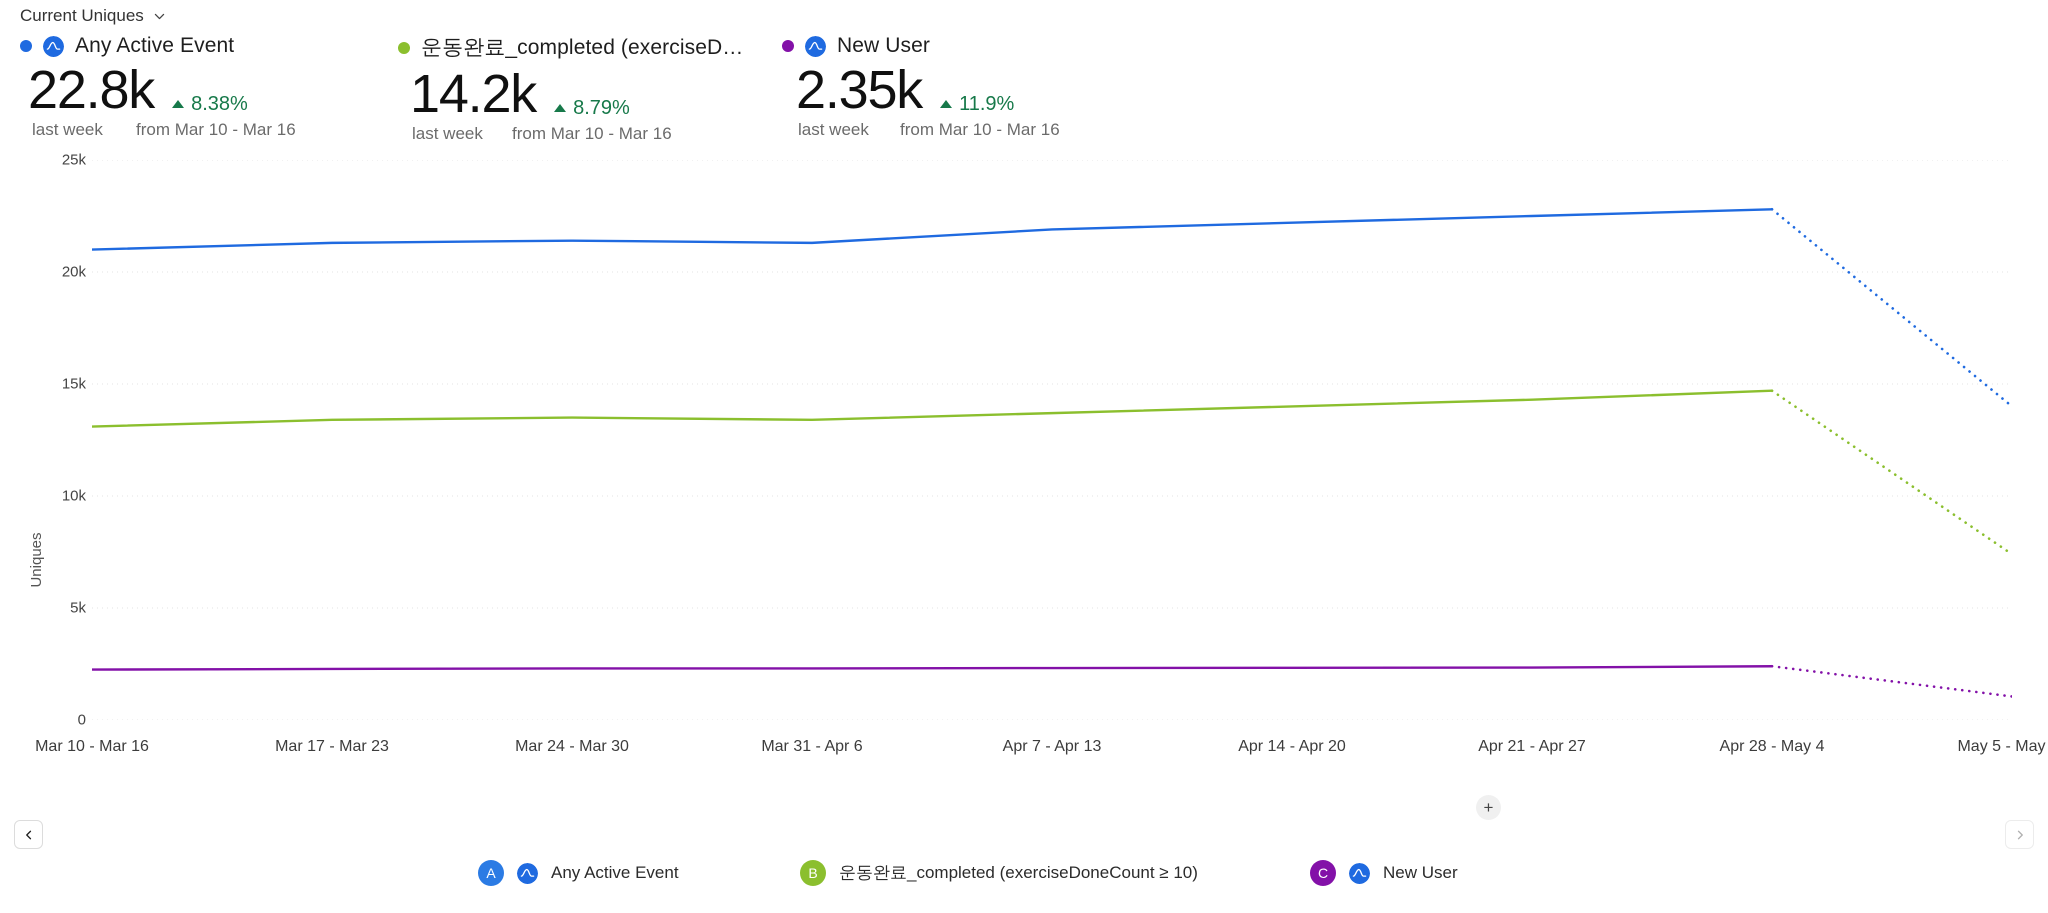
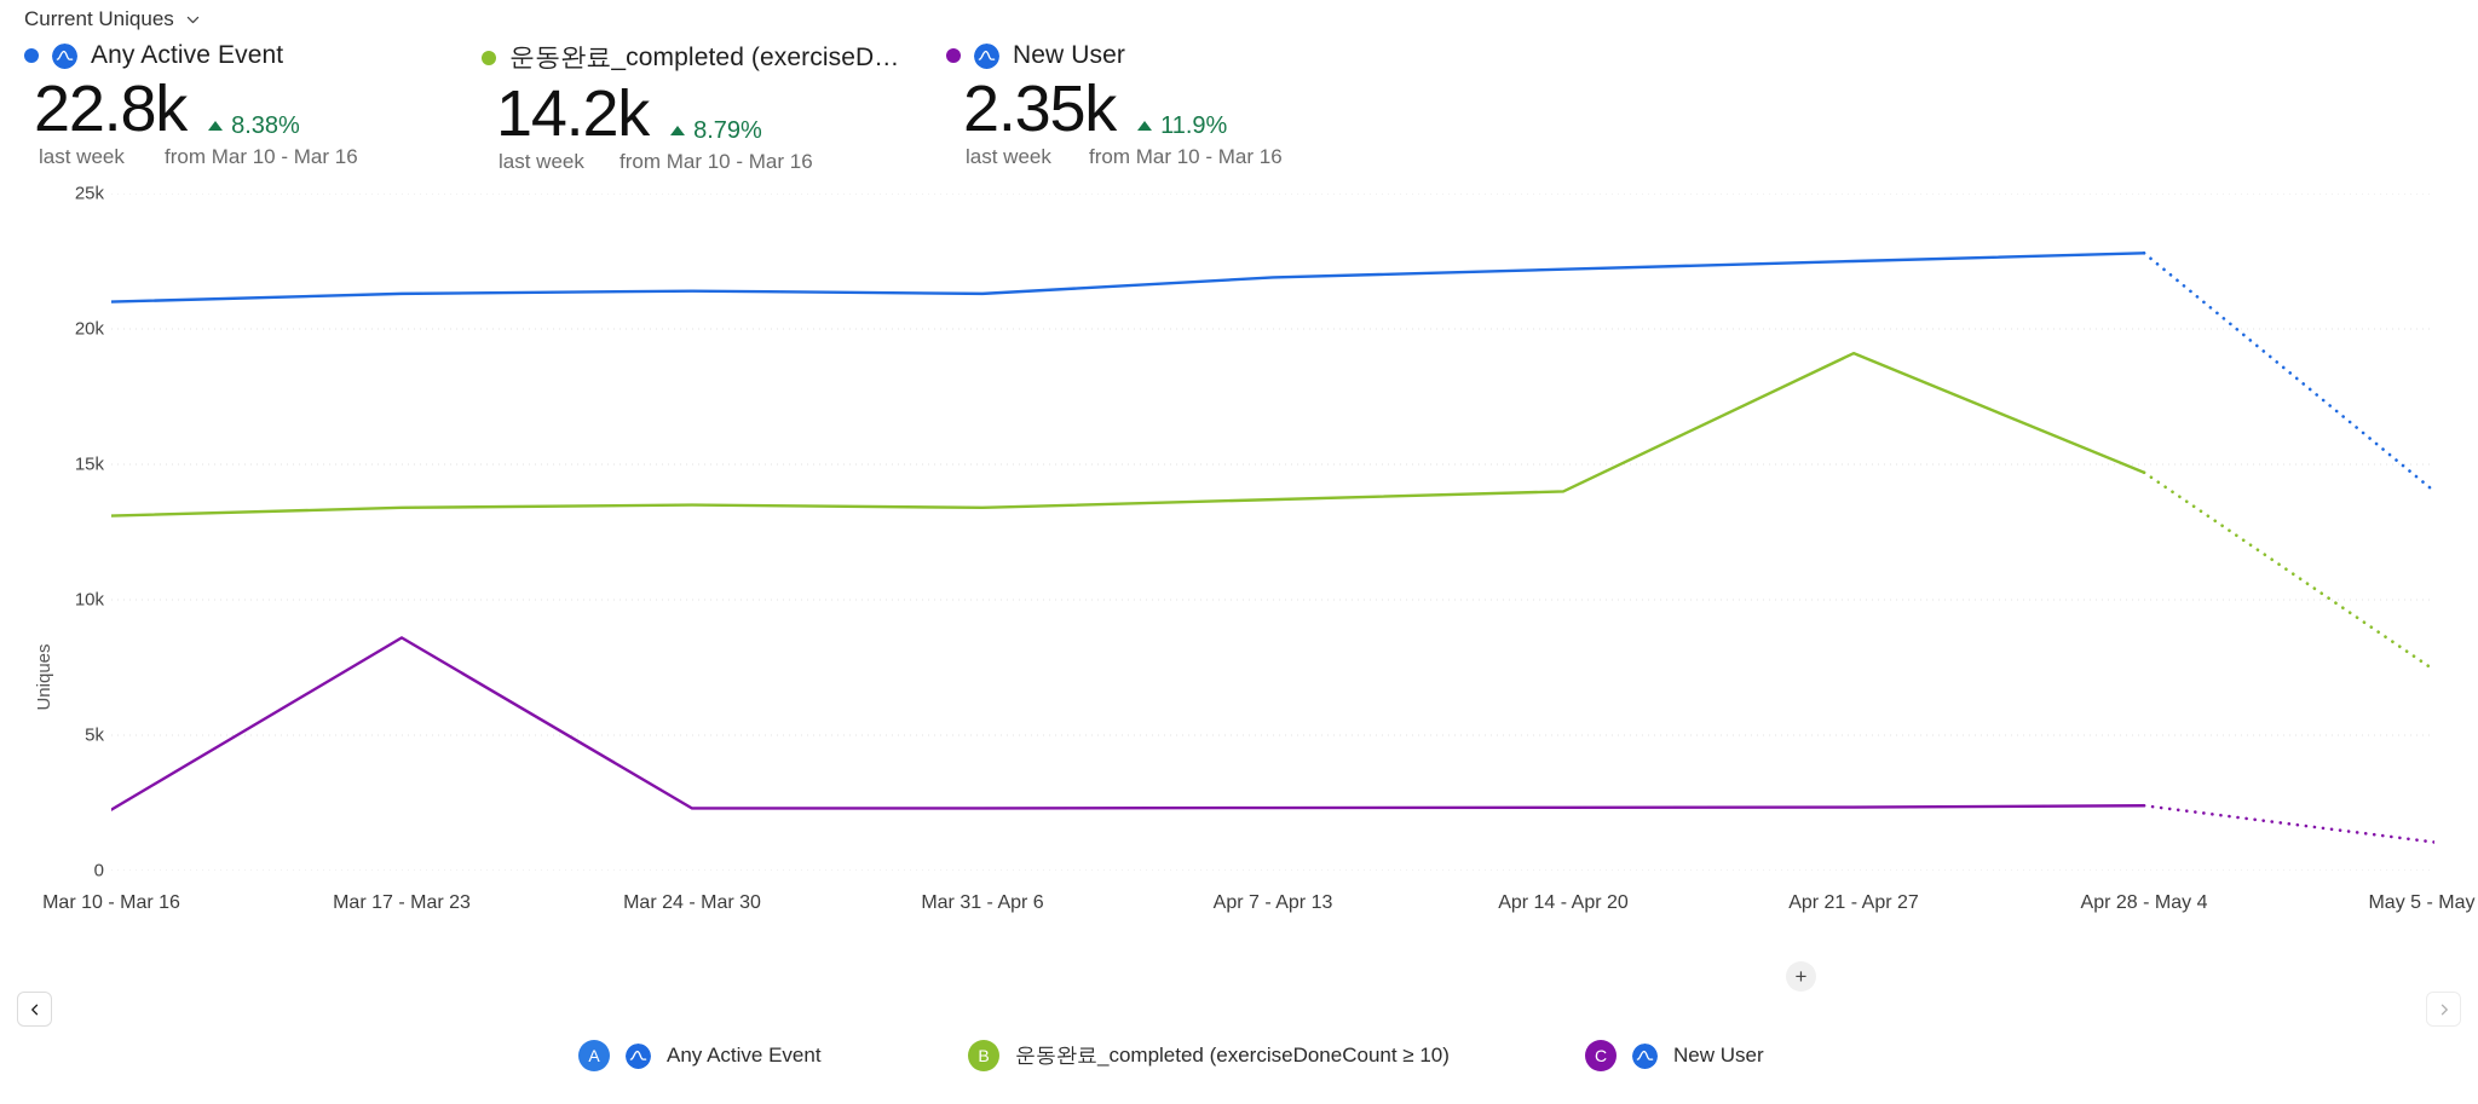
New User/Mar 17 - Mar 23: 2.3k -> 8.6k
운동완료_completed (exerciseDoneCount ≥ 10)/Apr 21 - Apr 27: 14.3k -> 19.1k
